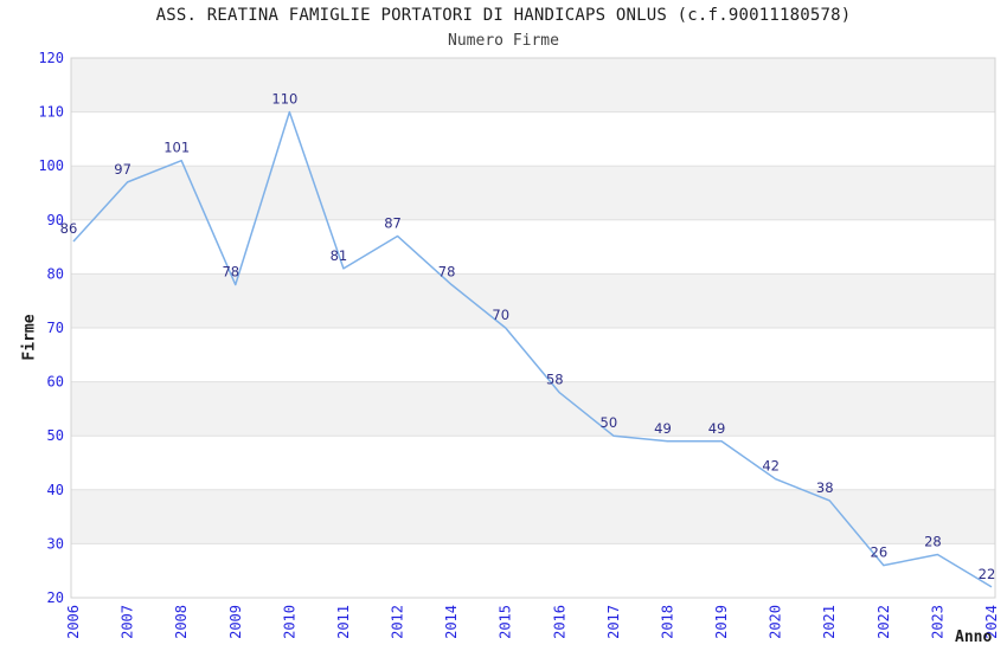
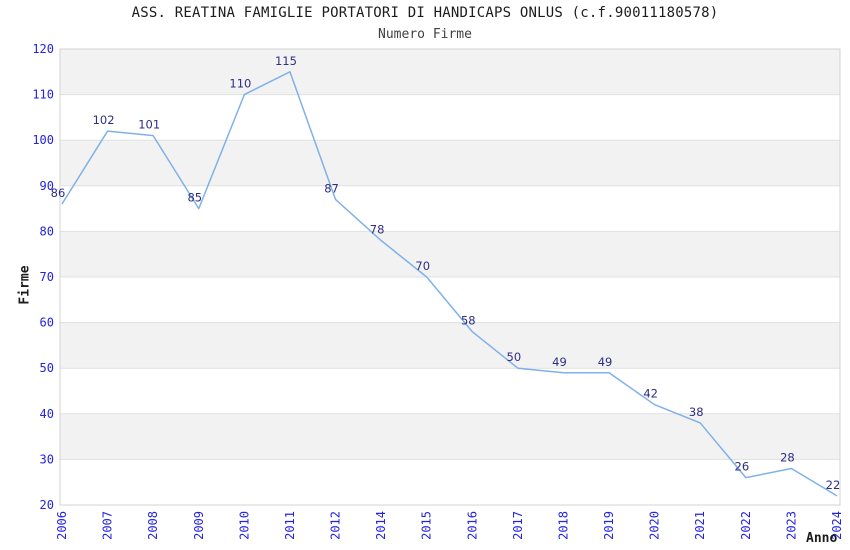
2007: 97 -> 102
2009: 78 -> 85
2011: 81 -> 115
